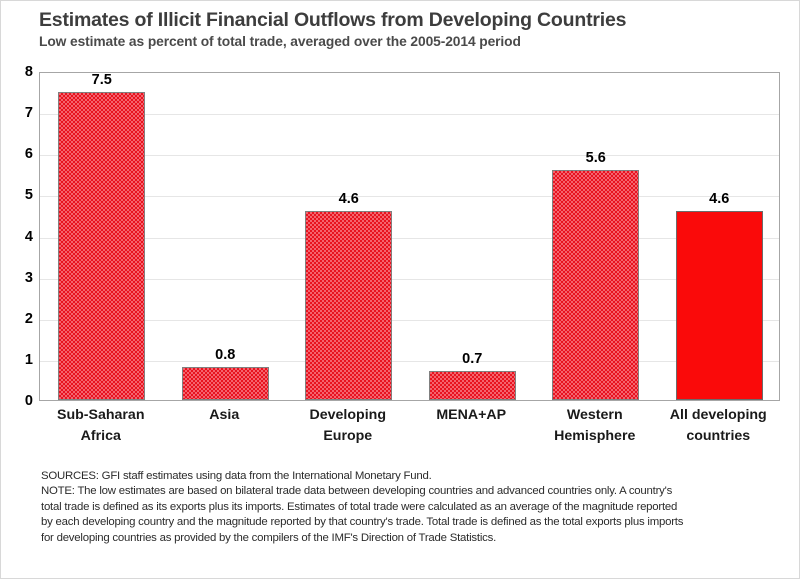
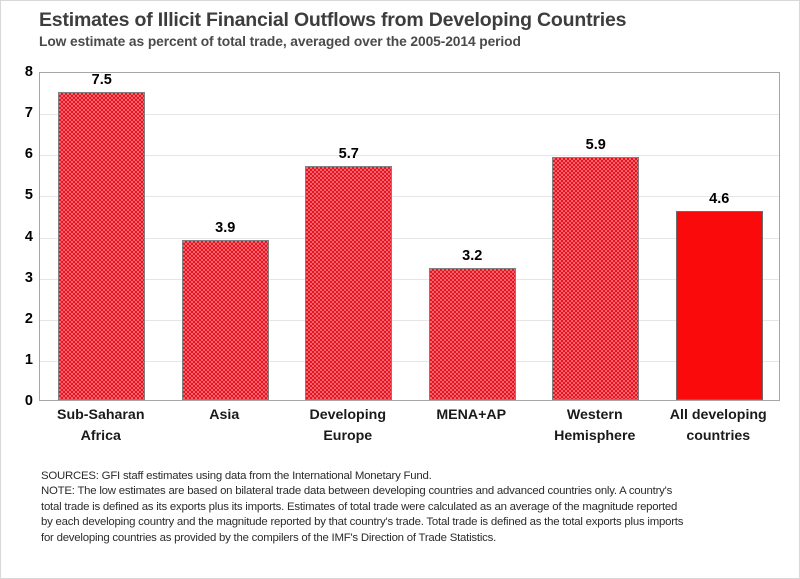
Asia: 0.8 -> 3.9
Developing Europe: 4.6 -> 5.7
MENA+AP: 0.7 -> 3.2
Western Hemisphere: 5.6 -> 5.9
